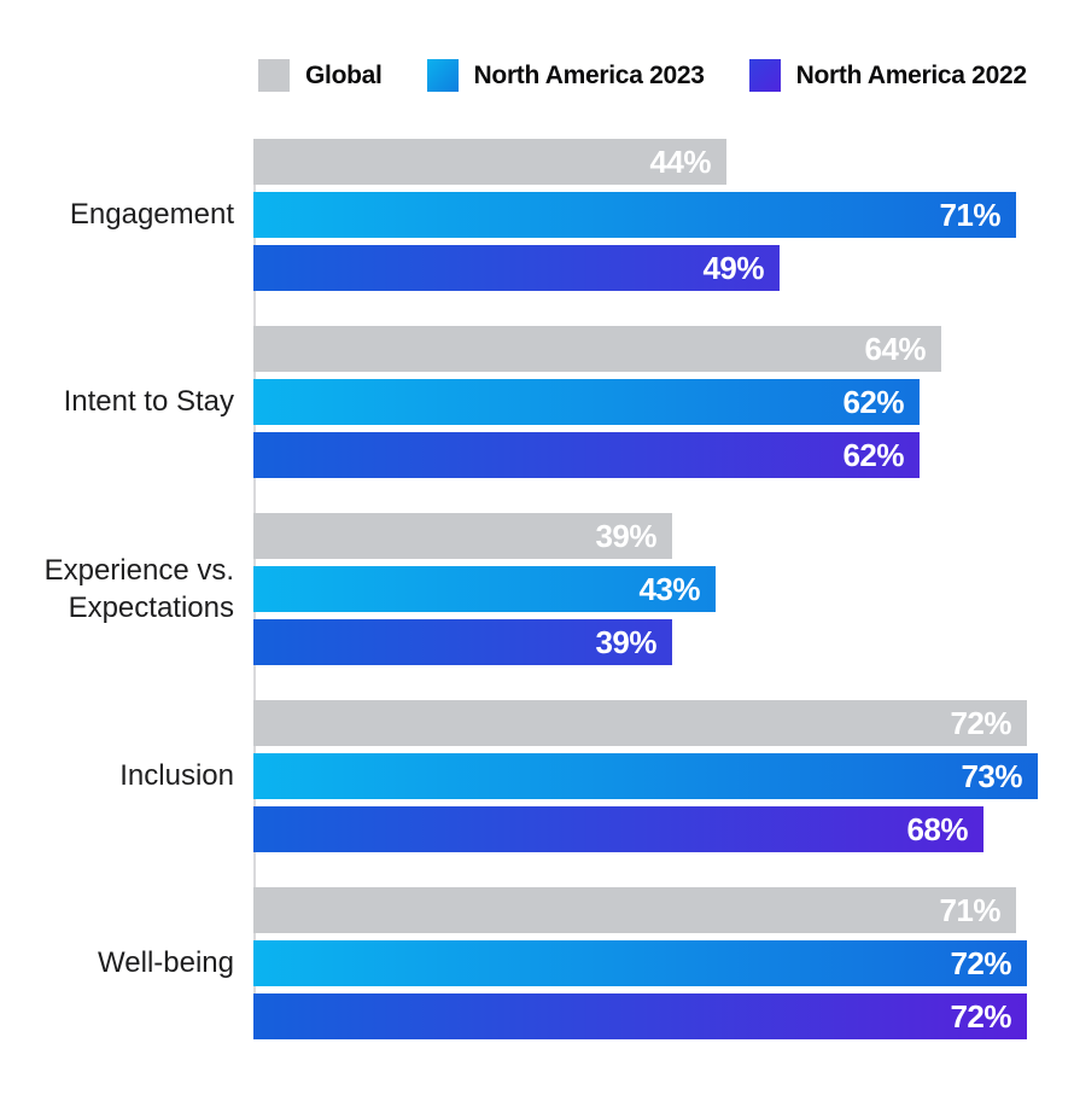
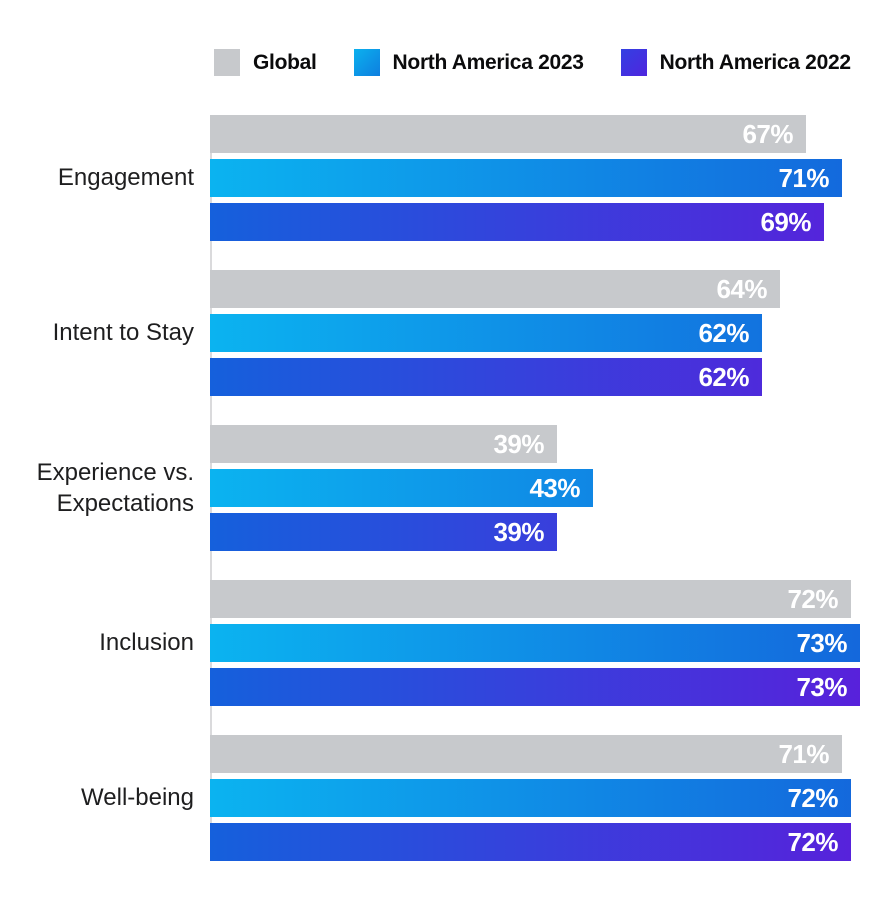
Global/Engagement: 44% -> 67%
North America 2022/Engagement: 49% -> 69%
North America 2022/Inclusion: 68% -> 73%
